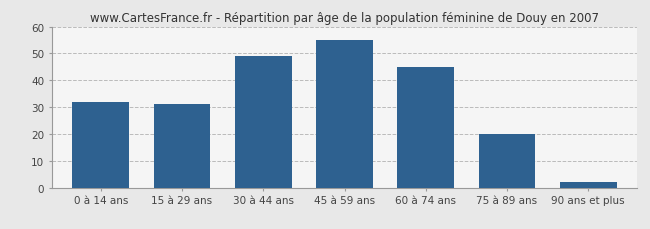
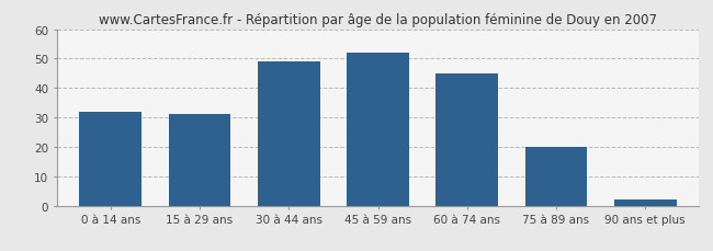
45 à 59 ans: 55 -> 52
